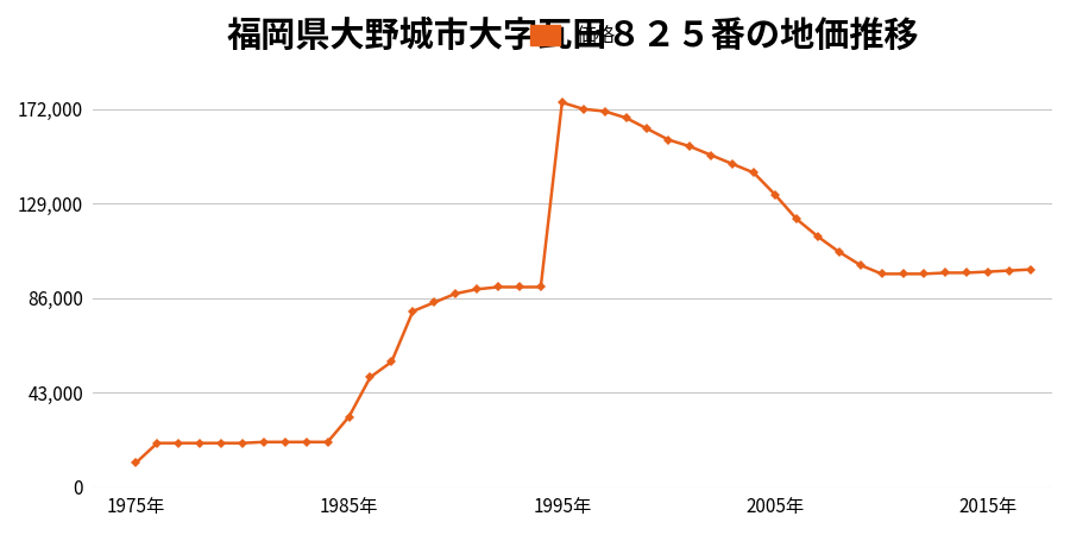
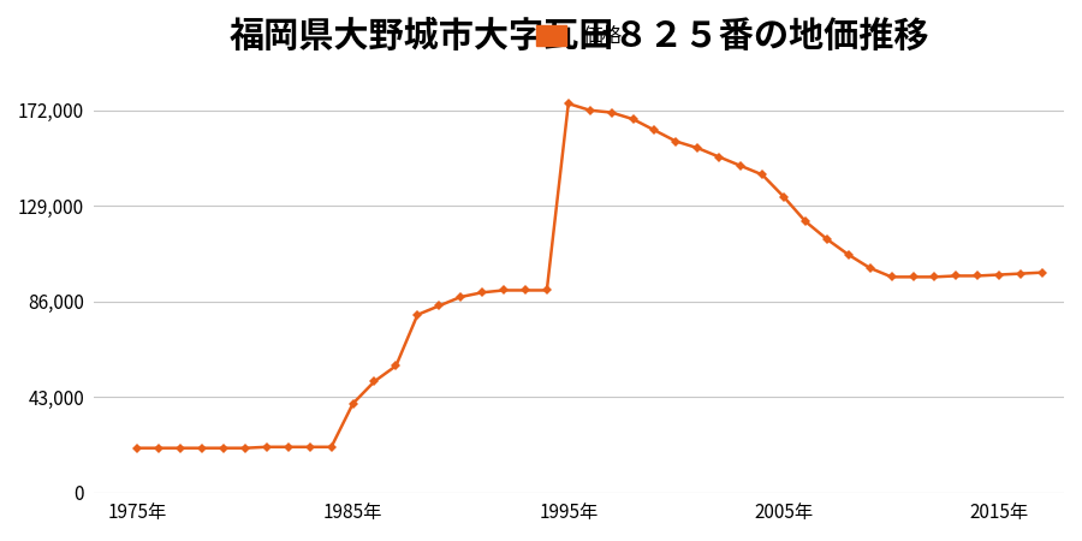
1975年: 11,000 -> 20,000
1985年: 32,000 -> 40,000
